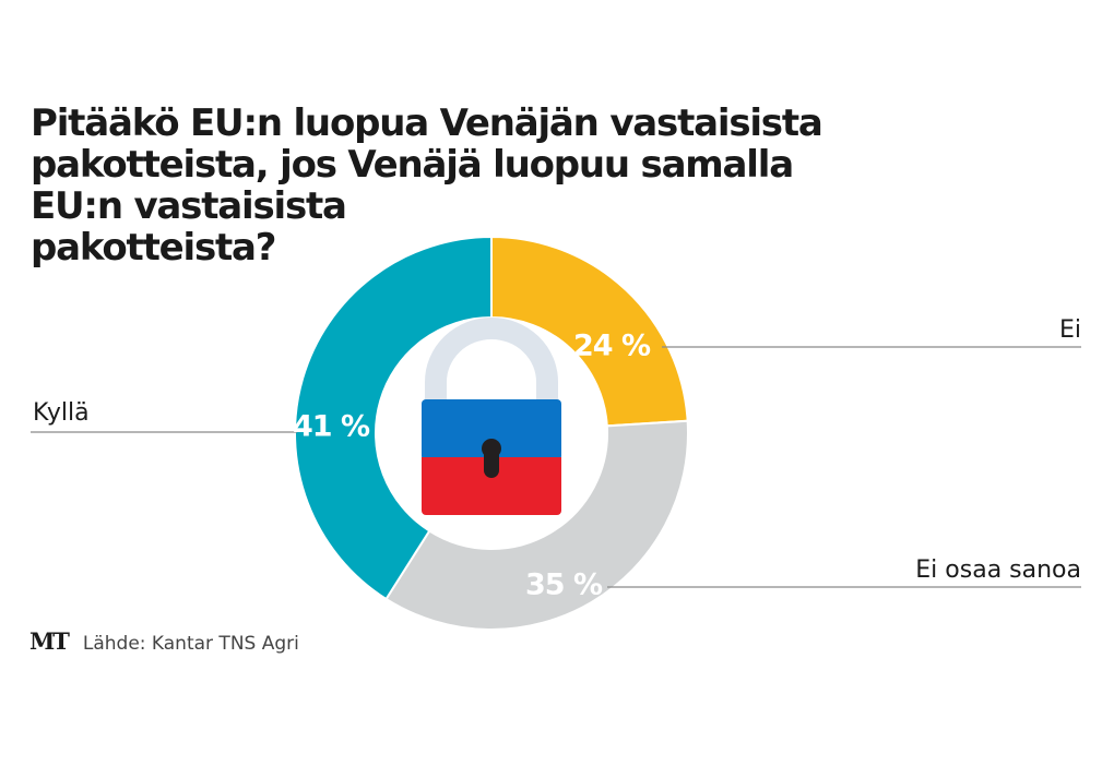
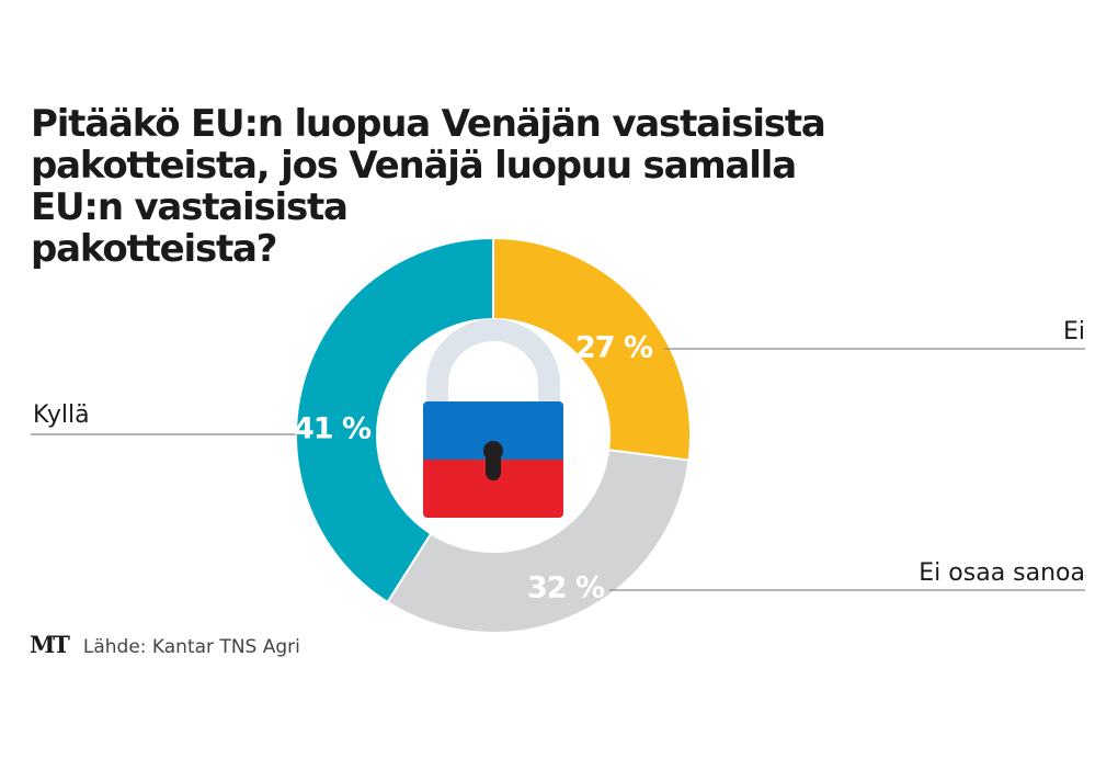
Ei: 24 -> 27
Ei osaa sanoa: 35 -> 32
